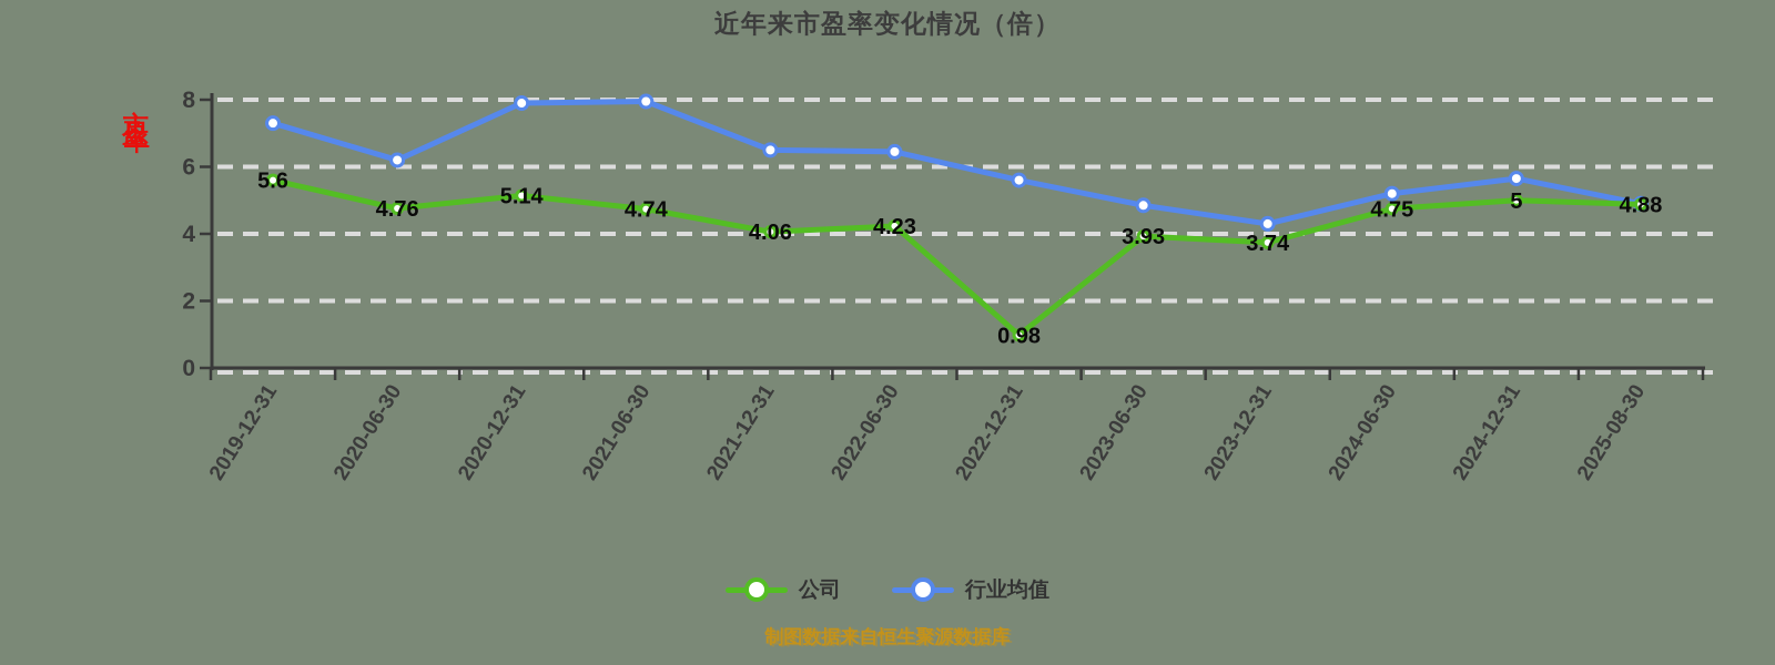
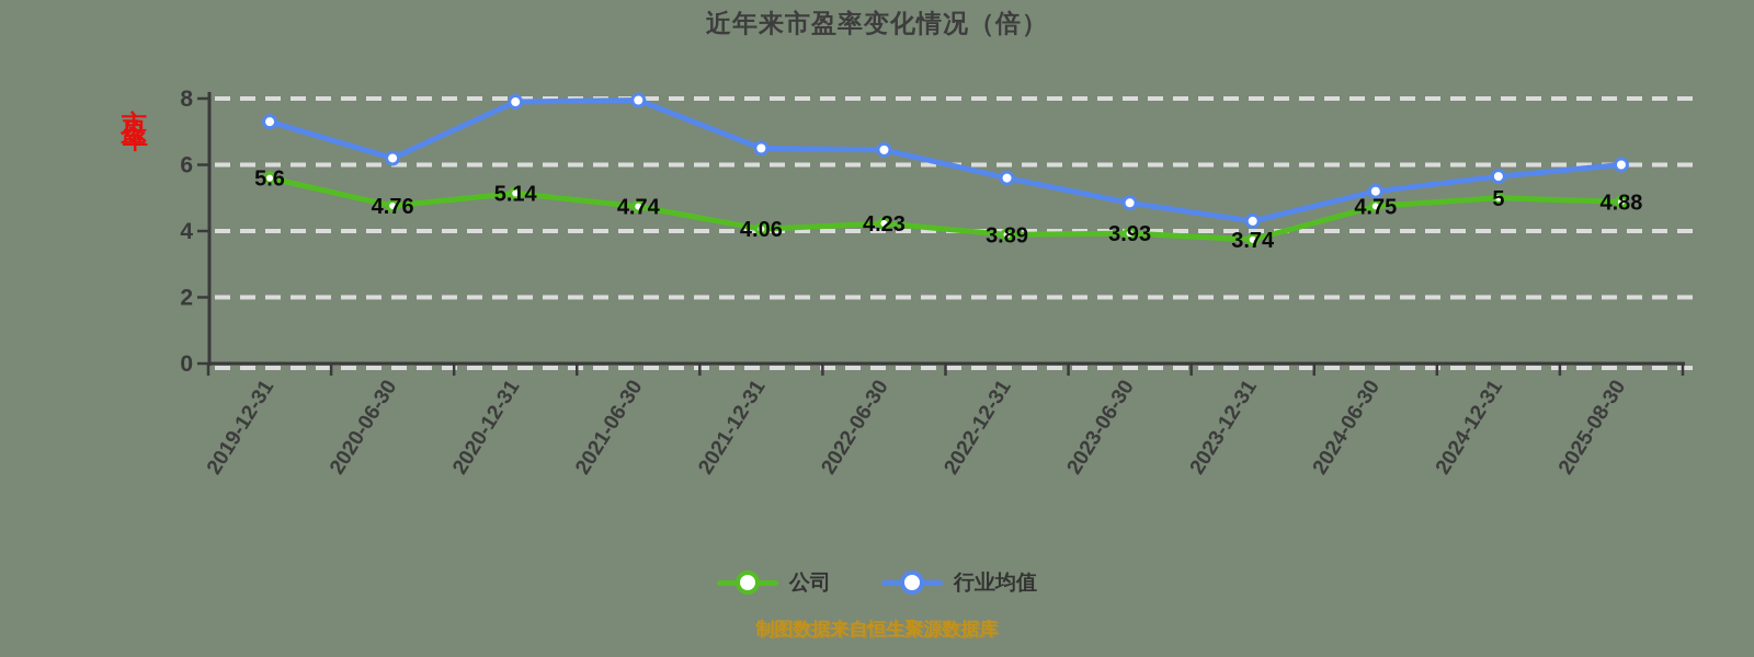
公司/2022-12-31: 0.98 -> 3.89
行业均值/2025-08-30: 4.9 -> 6.0
